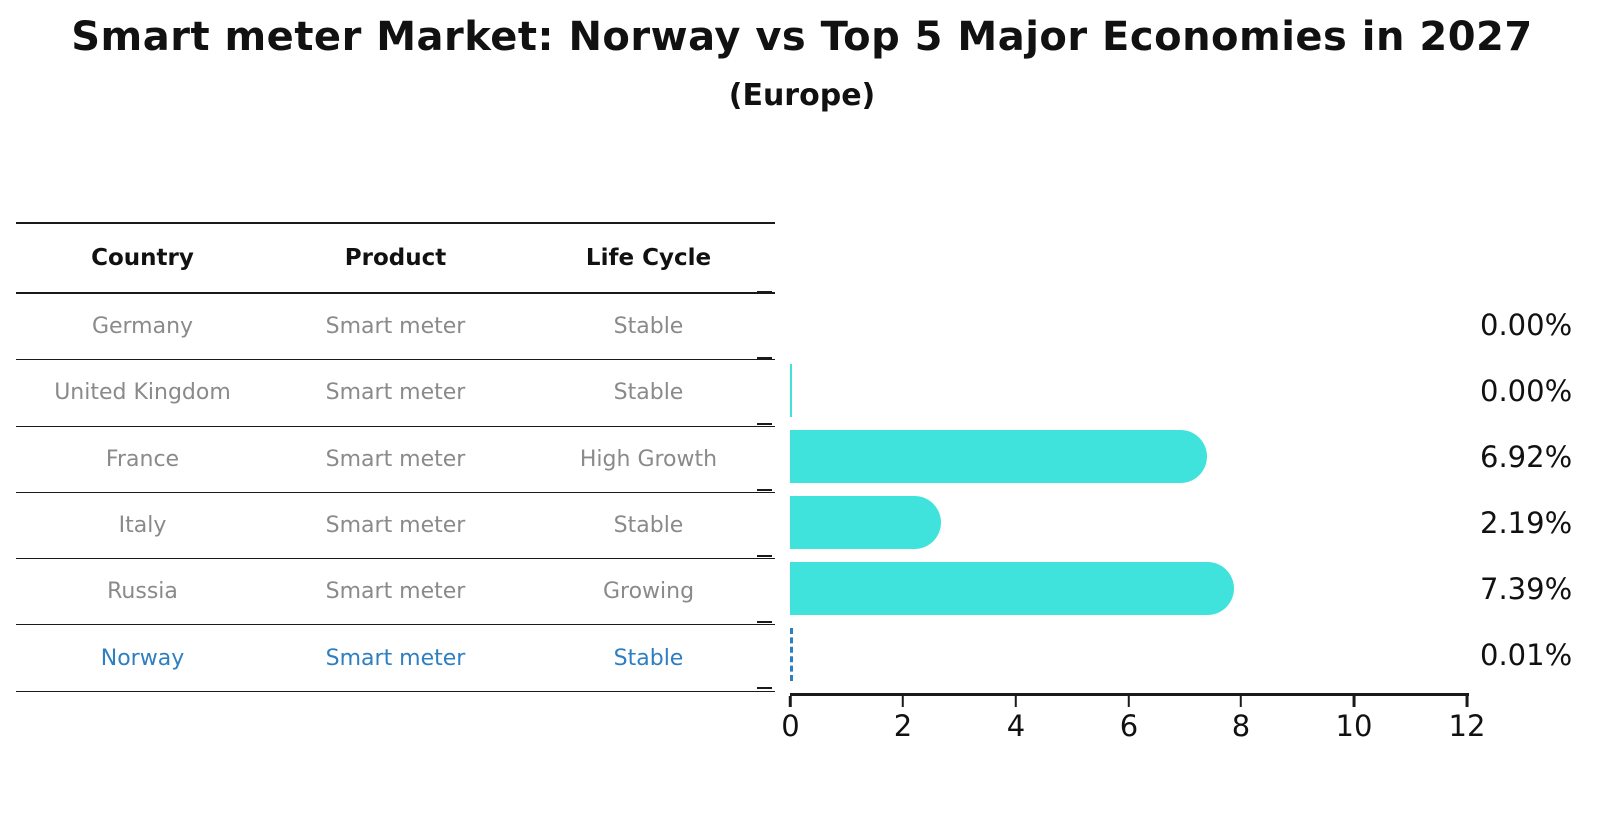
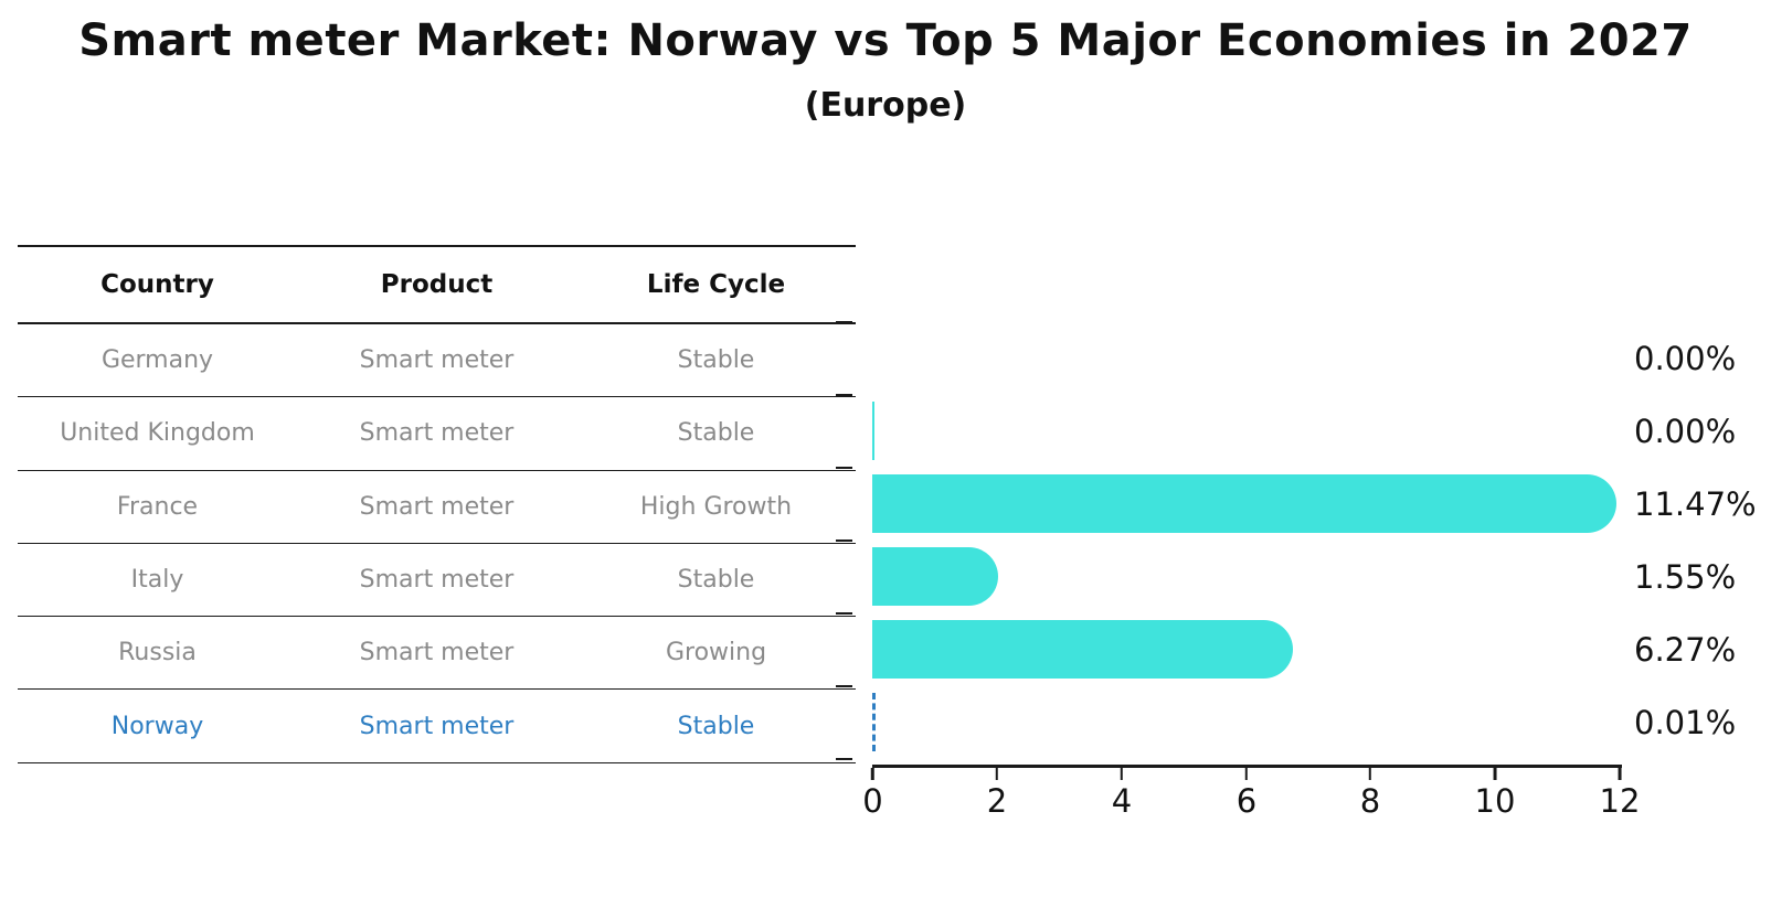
France: 6.92% -> 11.47%
Italy: 2.19% -> 1.55%
Russia: 7.39% -> 6.27%
